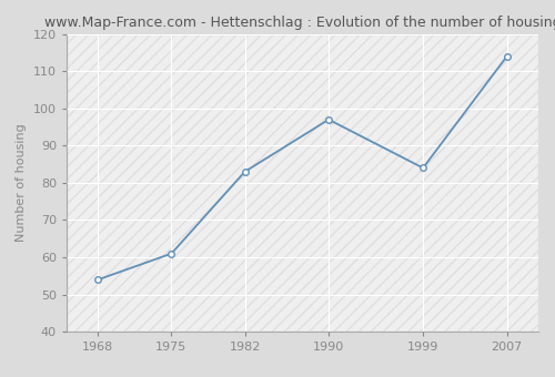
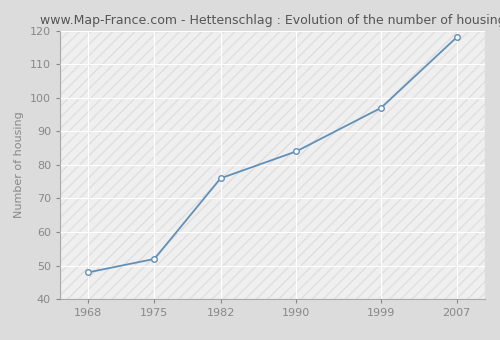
1968: 54 -> 48
1975: 61 -> 52
1982: 83 -> 76
1990: 97 -> 84
1999: 84 -> 97
2007: 114 -> 118
